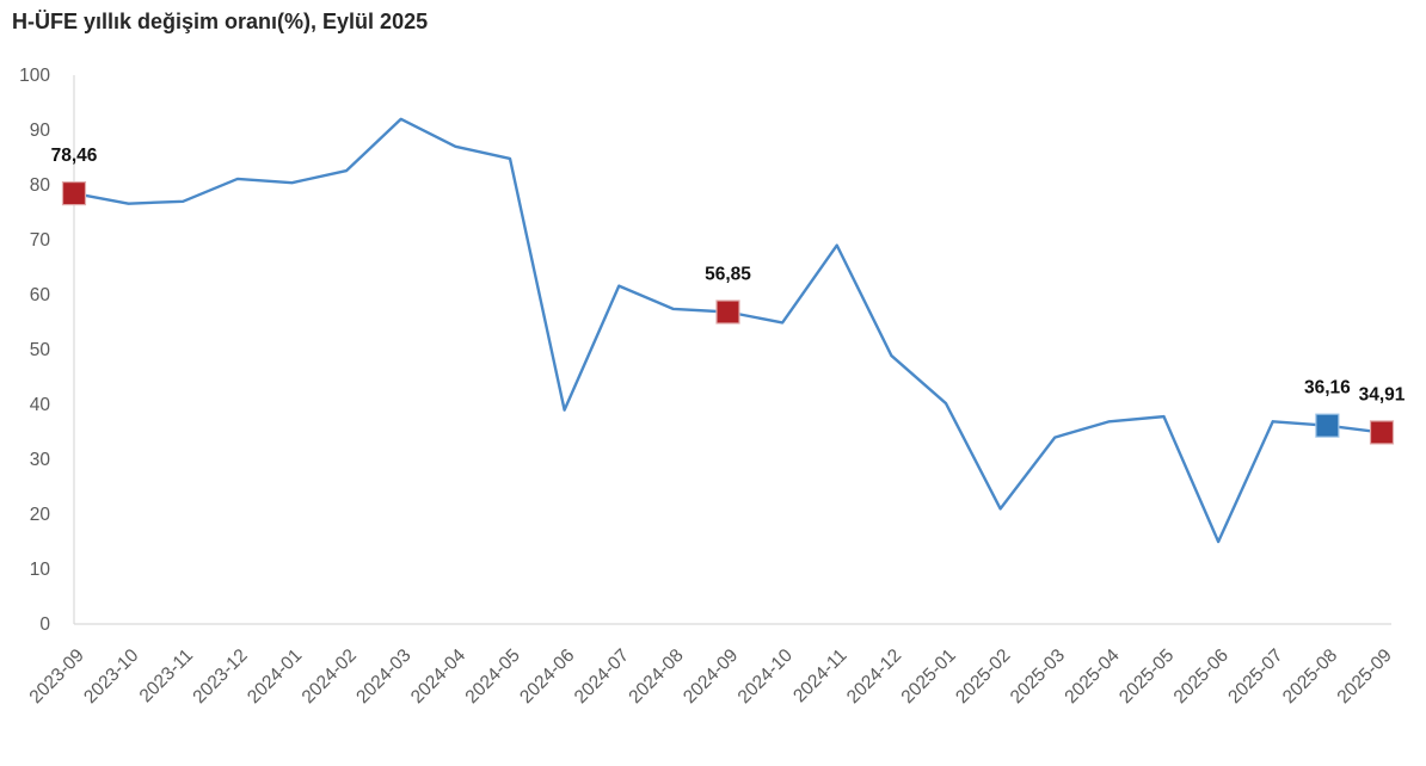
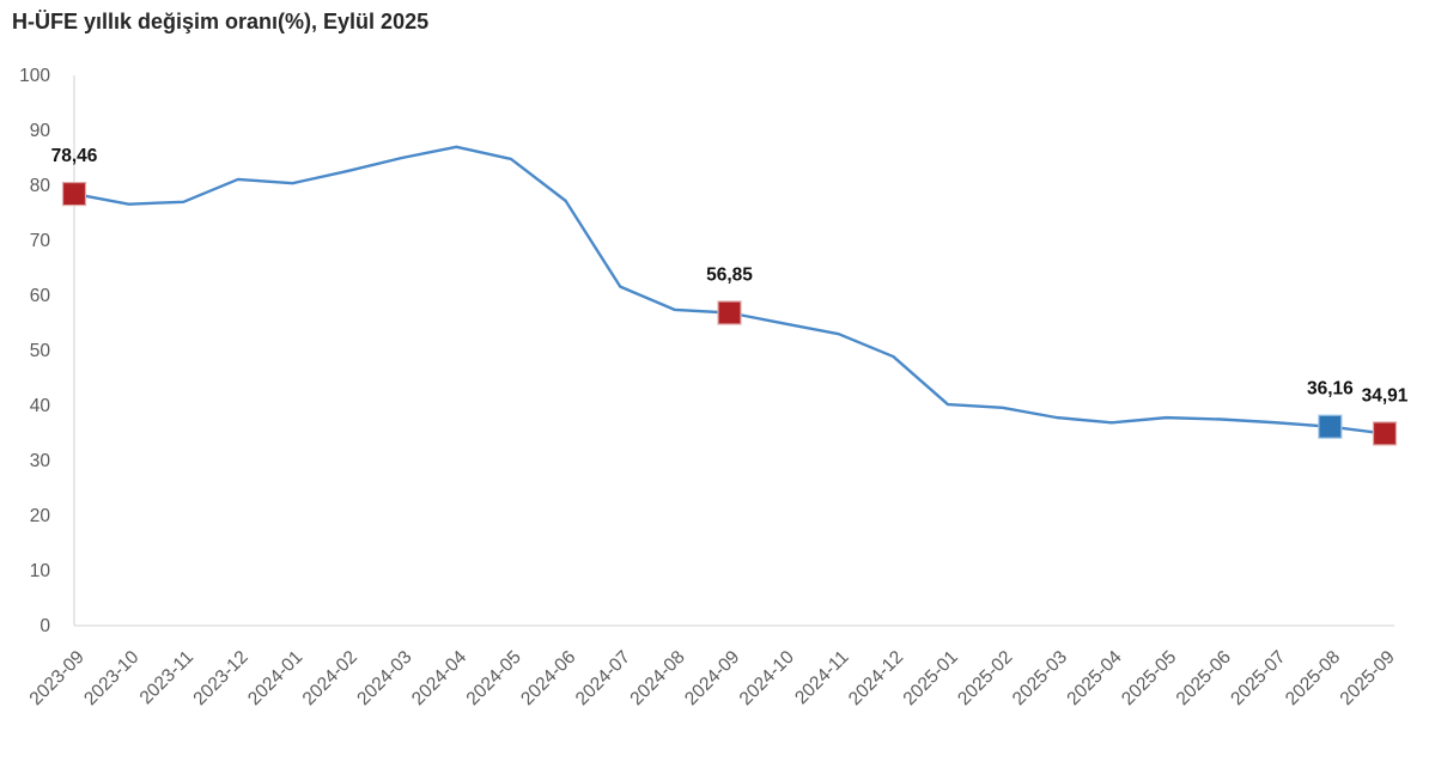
2024-03: 92 -> 85
2024-06: 39 -> 77
2024-11: 69 -> 53
2025-02: 21 -> 40
2025-03: 34 -> 38
2025-06: 15 -> 38
